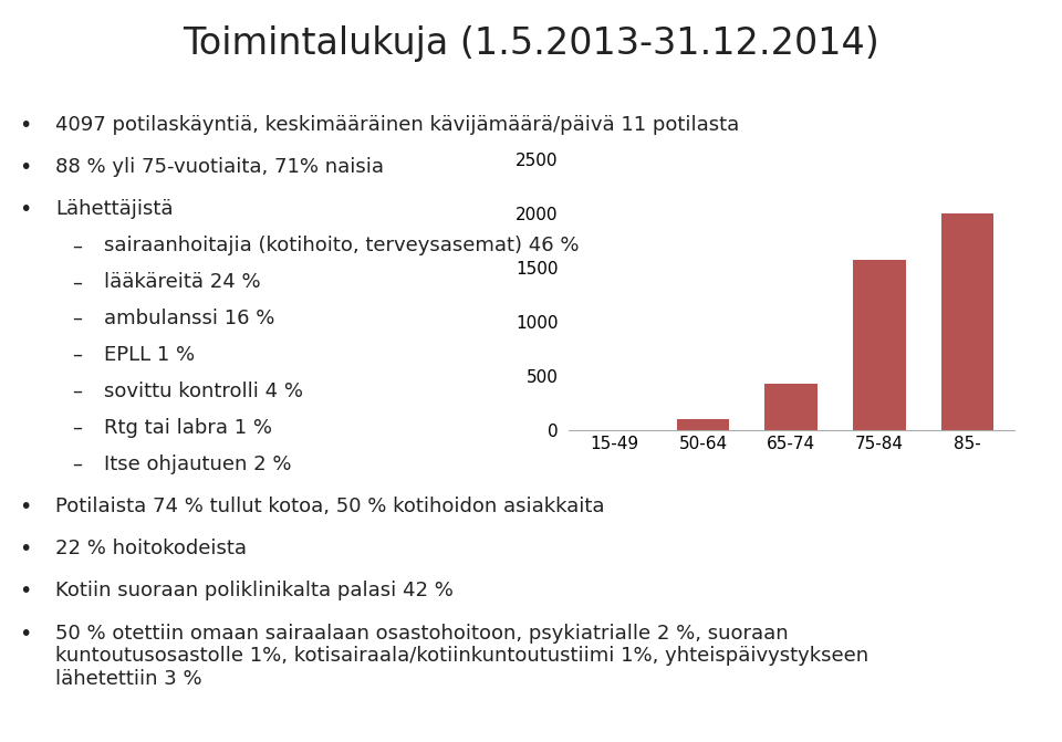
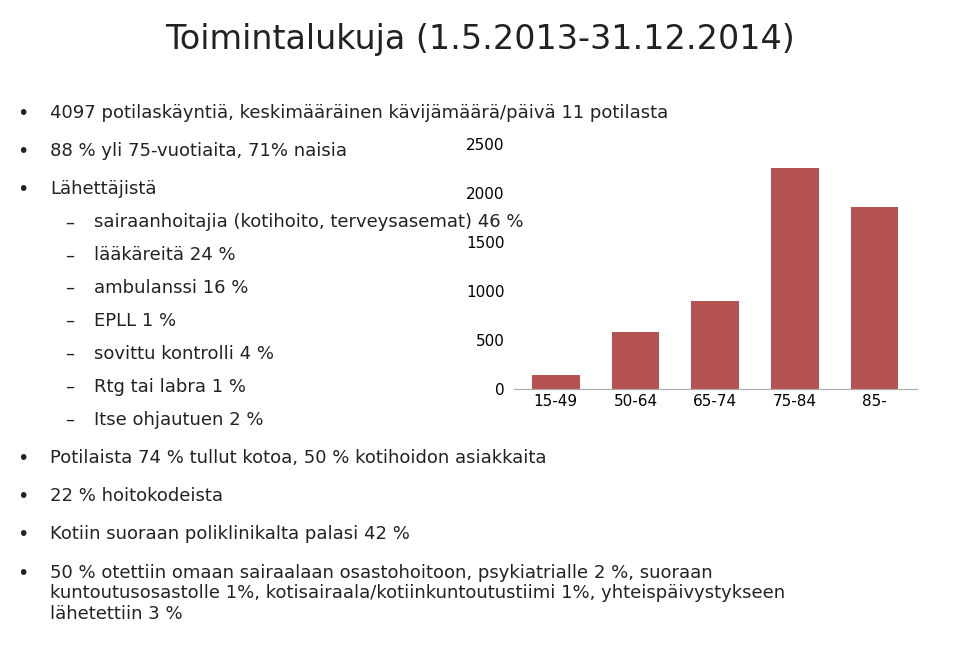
15-49: 0 -> 140
50-64: 100 -> 580
65-74: 430 -> 900
75-84: 1570 -> 2260
85-: 2000 -> 1860
